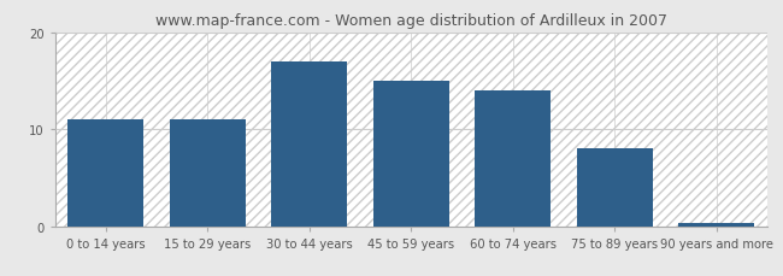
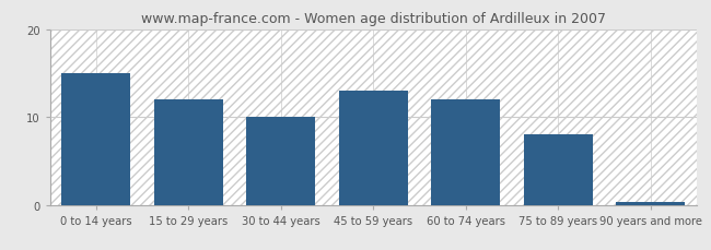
0 to 14 years: 11.0 -> 15.0
15 to 29 years: 11.0 -> 12.0
30 to 44 years: 17.0 -> 10.0
45 to 59 years: 15.0 -> 13.0
60 to 74 years: 14.0 -> 12.0
